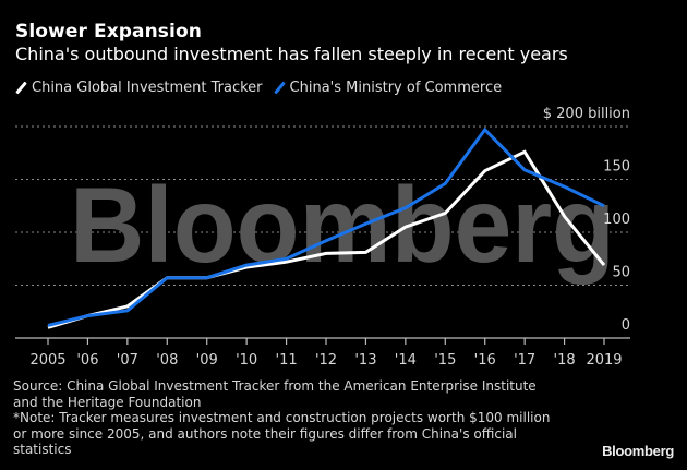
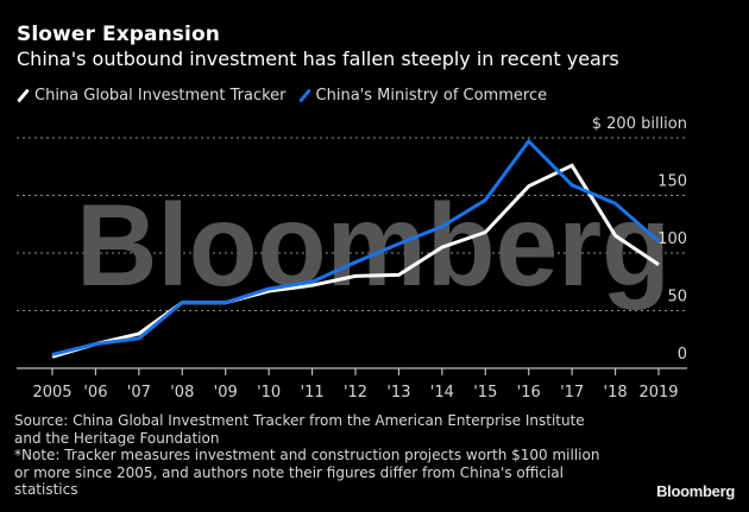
China Global Investment Tracker/2019: 70 -> 90
China's Ministry of Commerce/2019: 120 -> 110
